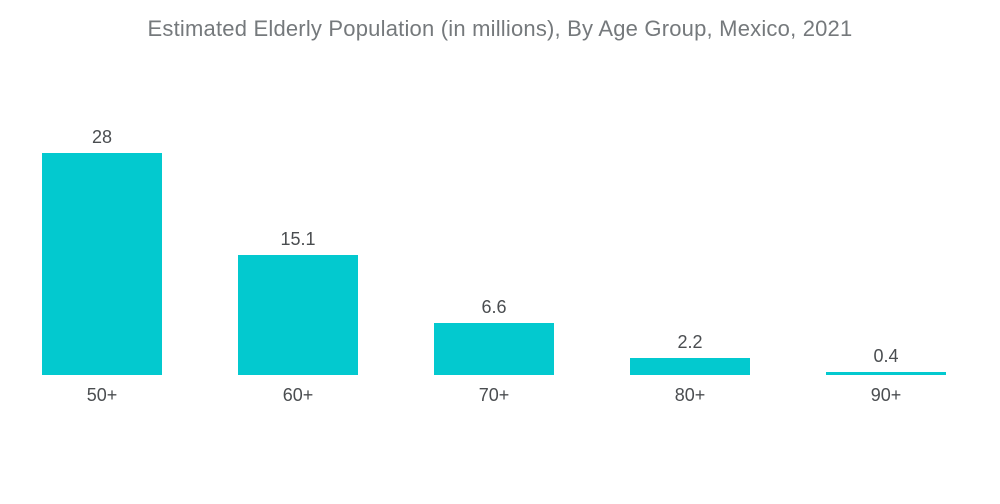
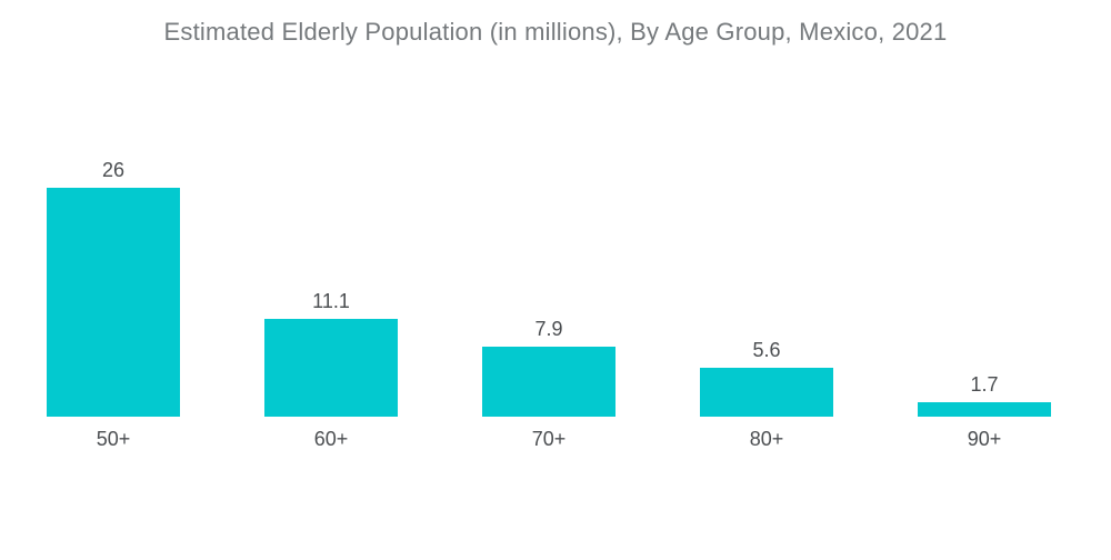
50+: 28 -> 26
60+: 15.1 -> 11.1
70+: 6.6 -> 7.9
80+: 2.2 -> 5.6
90+: 0.4 -> 1.7
